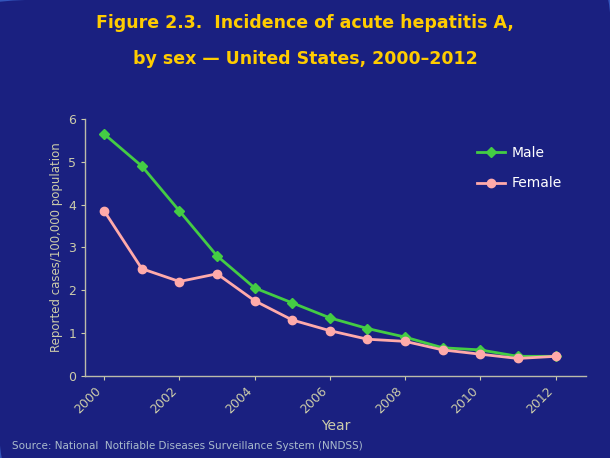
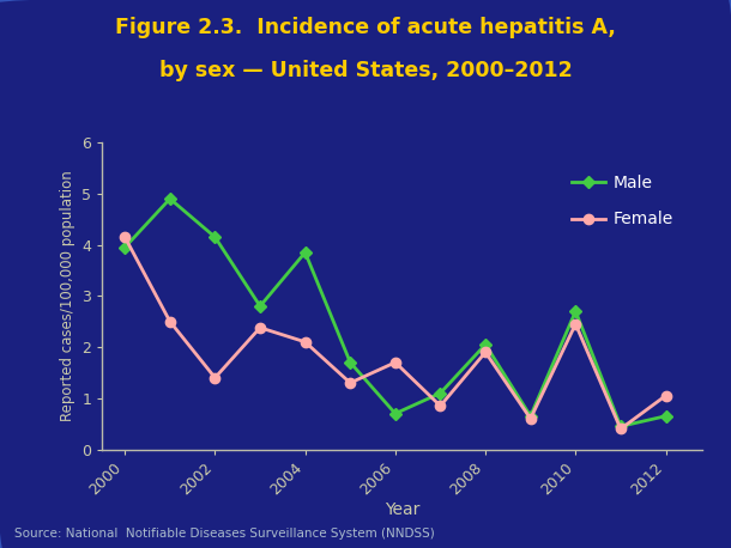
Male/2000: 5.65 -> 3.95
Female/2000: 3.85 -> 4.15
Male/2002: 3.85 -> 4.15
Female/2002: 2.20 -> 1.40
Male/2004: 2.05 -> 3.85
Female/2004: 1.75 -> 2.10
Male/2006: 1.35 -> 0.70
Female/2006: 1.05 -> 1.70
Male/2008: 0.90 -> 2.05
Female/2008: 0.80 -> 1.90
Male/2010: 0.60 -> 2.70
Female/2010: 0.50 -> 2.45
Male/2012: 0.45 -> 0.65
Female/2012: 0.45 -> 1.05
